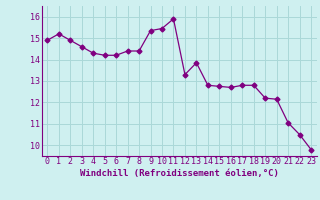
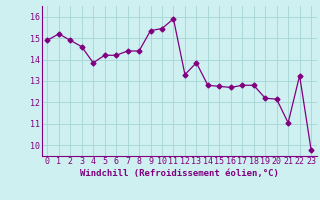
4: 14.30 -> 13.85
22: 10.50 -> 13.25
